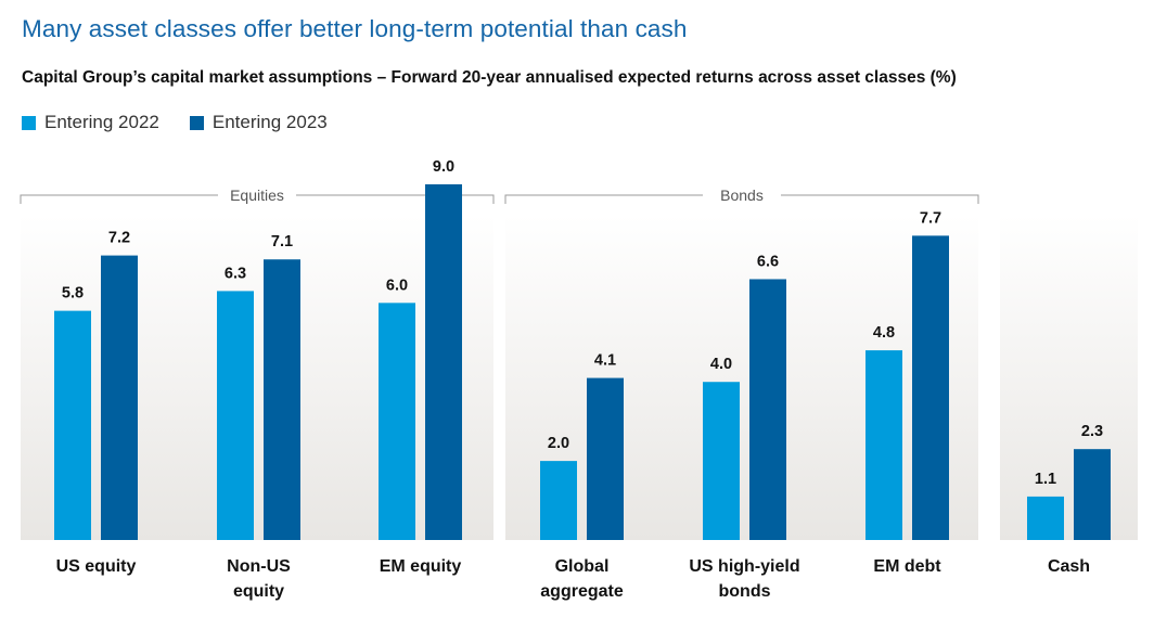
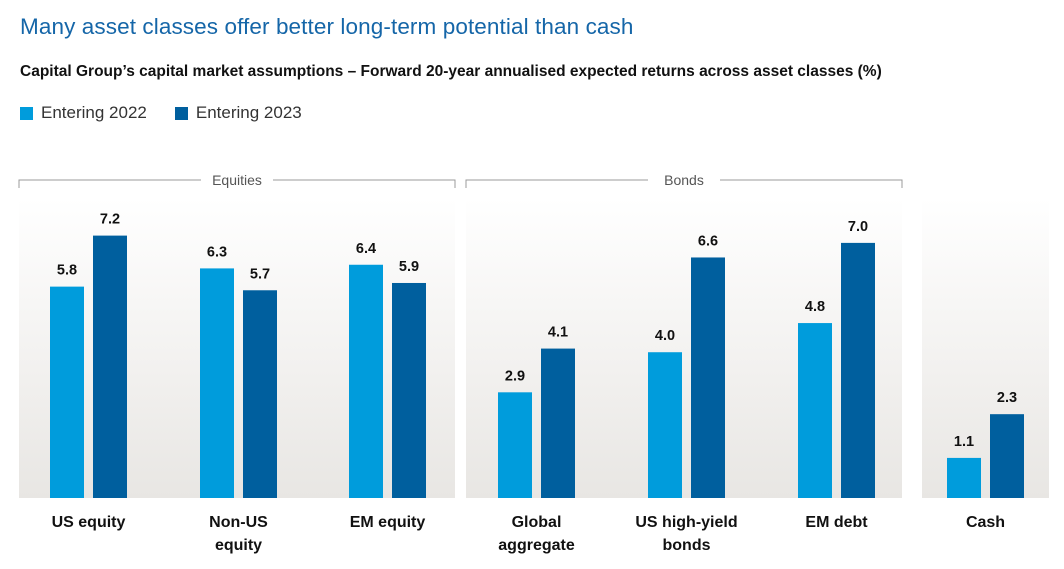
Entering 2023/Non-US equity: 7.1 -> 5.7
Entering 2022/EM equity: 6.0 -> 6.4
Entering 2023/EM equity: 9.0 -> 5.9
Entering 2022/Global aggregate: 2.0 -> 2.9
Entering 2023/EM debt: 7.7 -> 7.0
